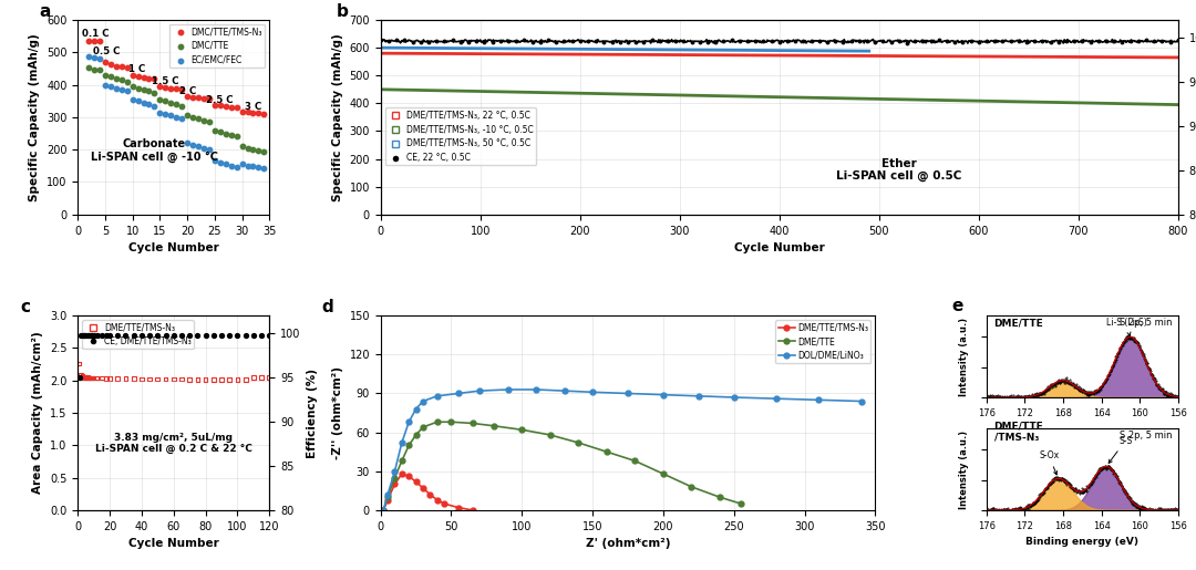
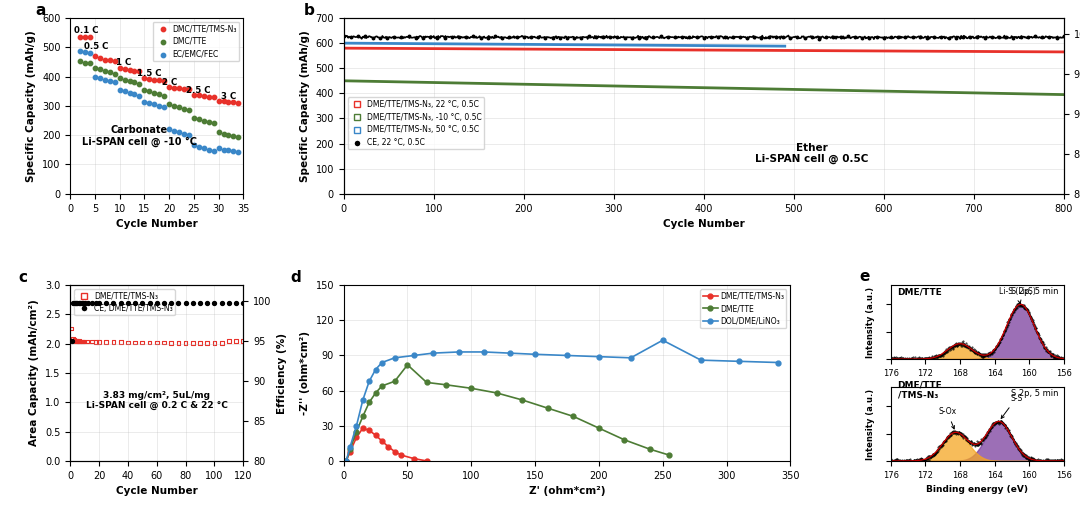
DME/TTE/50: 68 -> 82
DOL/DME/LiNO₃/250: 87 -> 103
